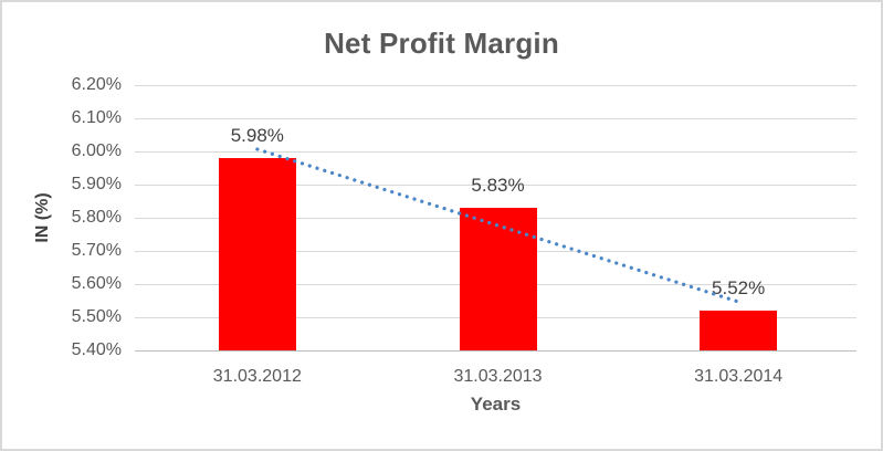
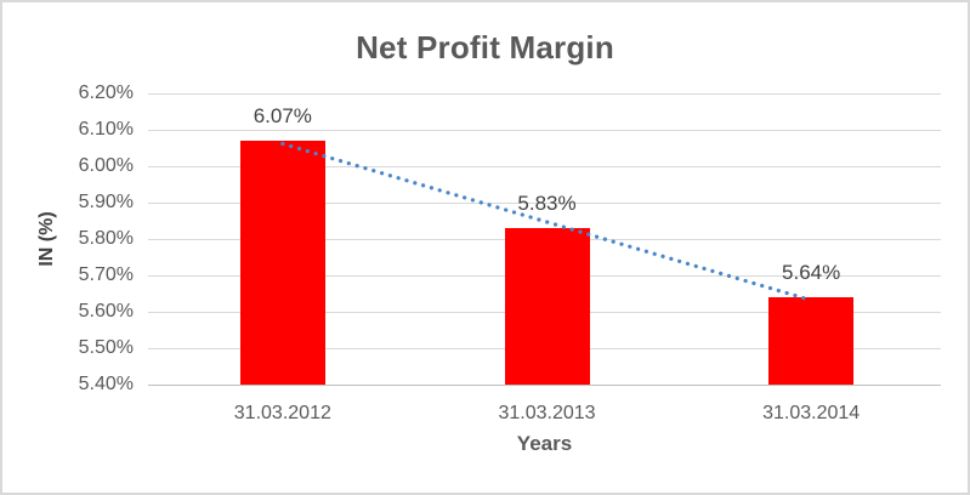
31.03.2012: 5.98% -> 6.07%
31.03.2014: 5.52% -> 5.64%
